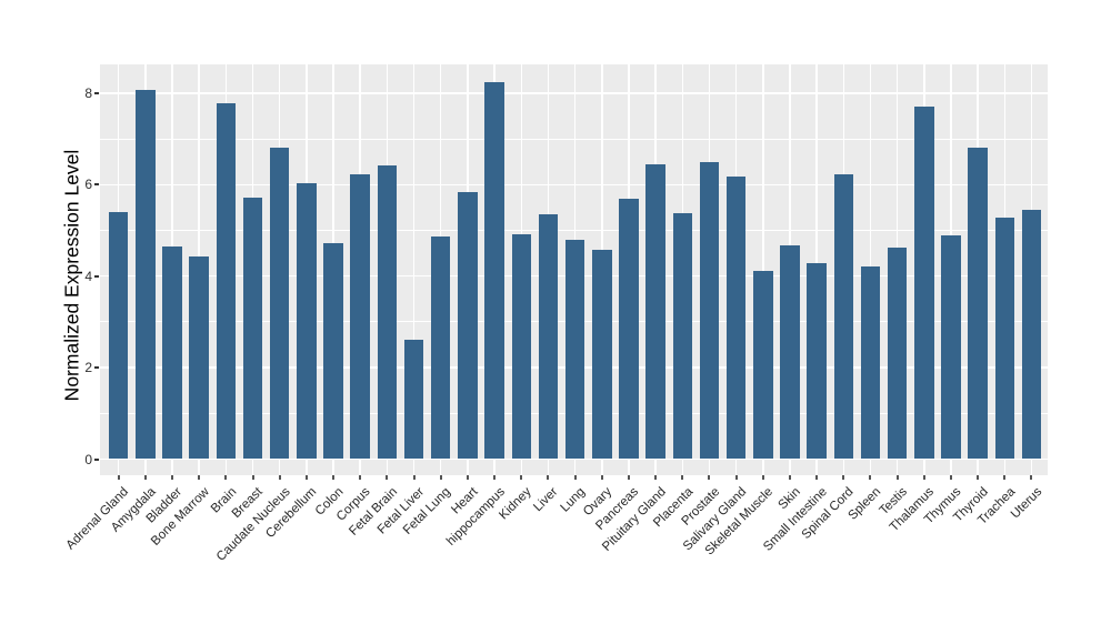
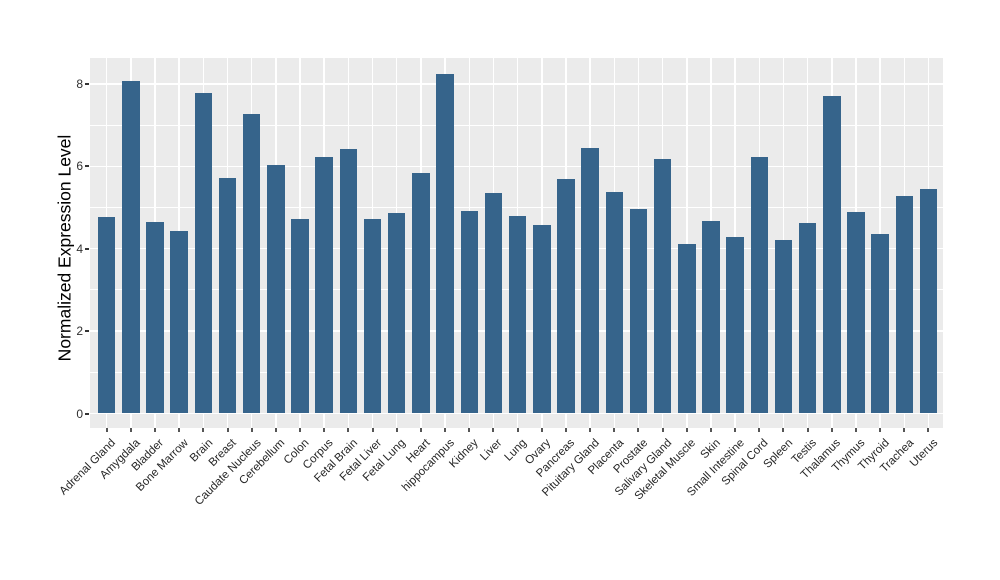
Adrenal Gland: 5.4 -> 4.8
Caudate Nucleus: 6.8 -> 7.3
Fetal Liver: 2.6 -> 4.7
Prostate: 6.5 -> 5.0
Thyroid: 6.8 -> 4.3
